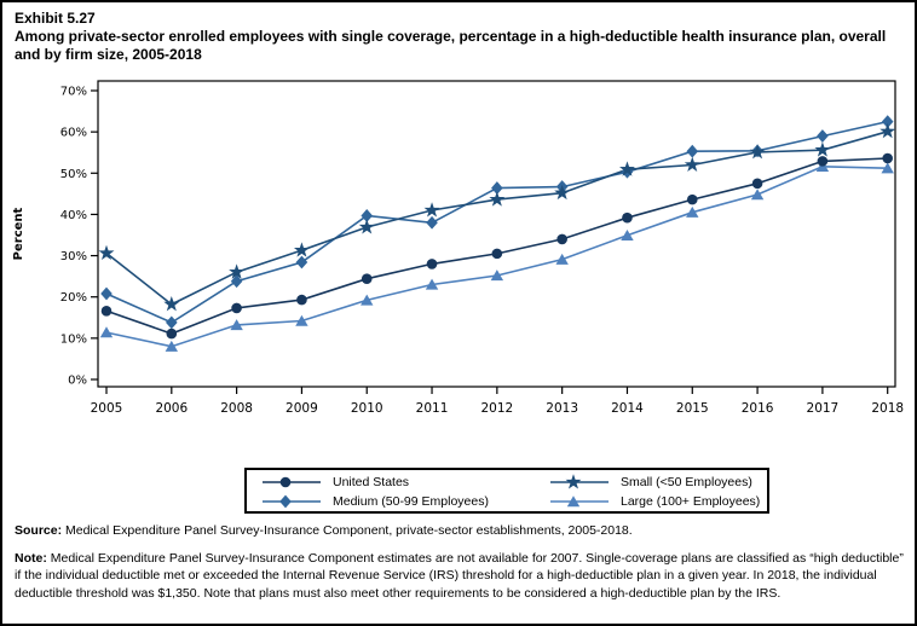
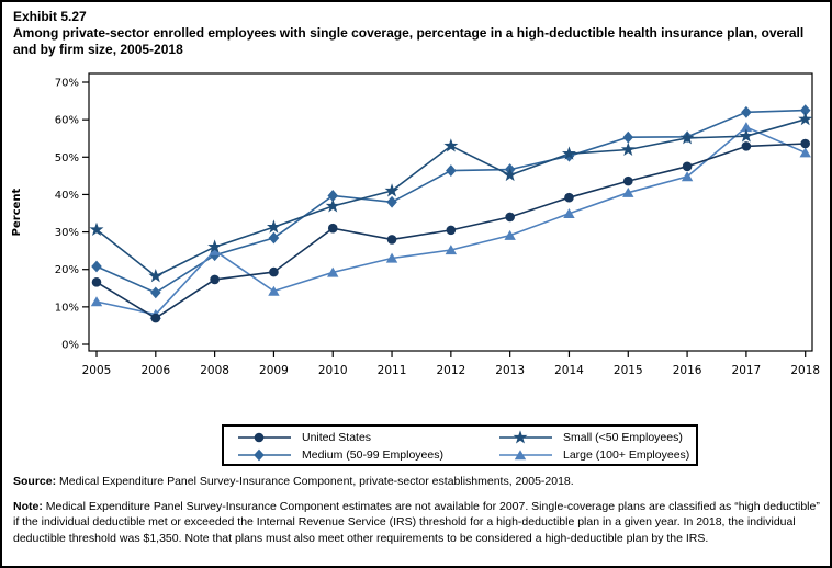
United States/2006: 11% -> 7%
Large (100+ Employees)/2008: 13% -> 25%
United States/2010: 24% -> 31%
Small (<50 Employees)/2012: 44% -> 53%
Medium (50-99 Employees)/2017: 59% -> 62%
Large (100+ Employees)/2017: 52% -> 58%
